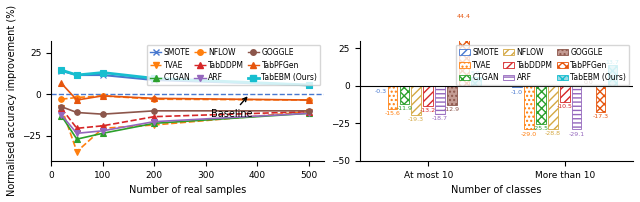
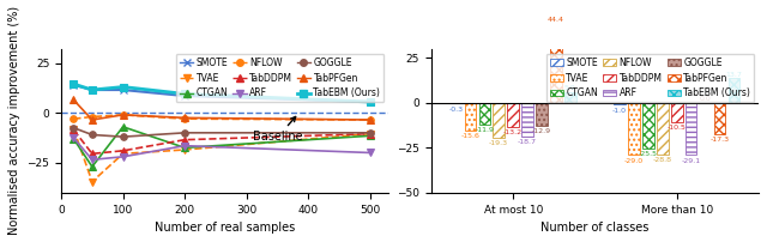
CTGAN/100: -24 -> -7
ARF/500: -12 -> -20
